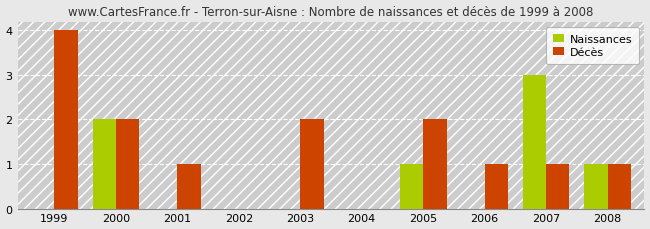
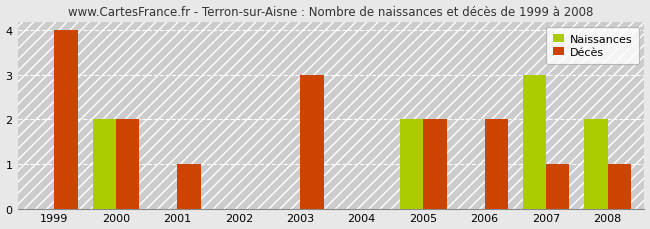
Décès/2003: 2 -> 3
Naissances/2005: 1 -> 2
Décès/2006: 1 -> 2
Naissances/2008: 1 -> 2
